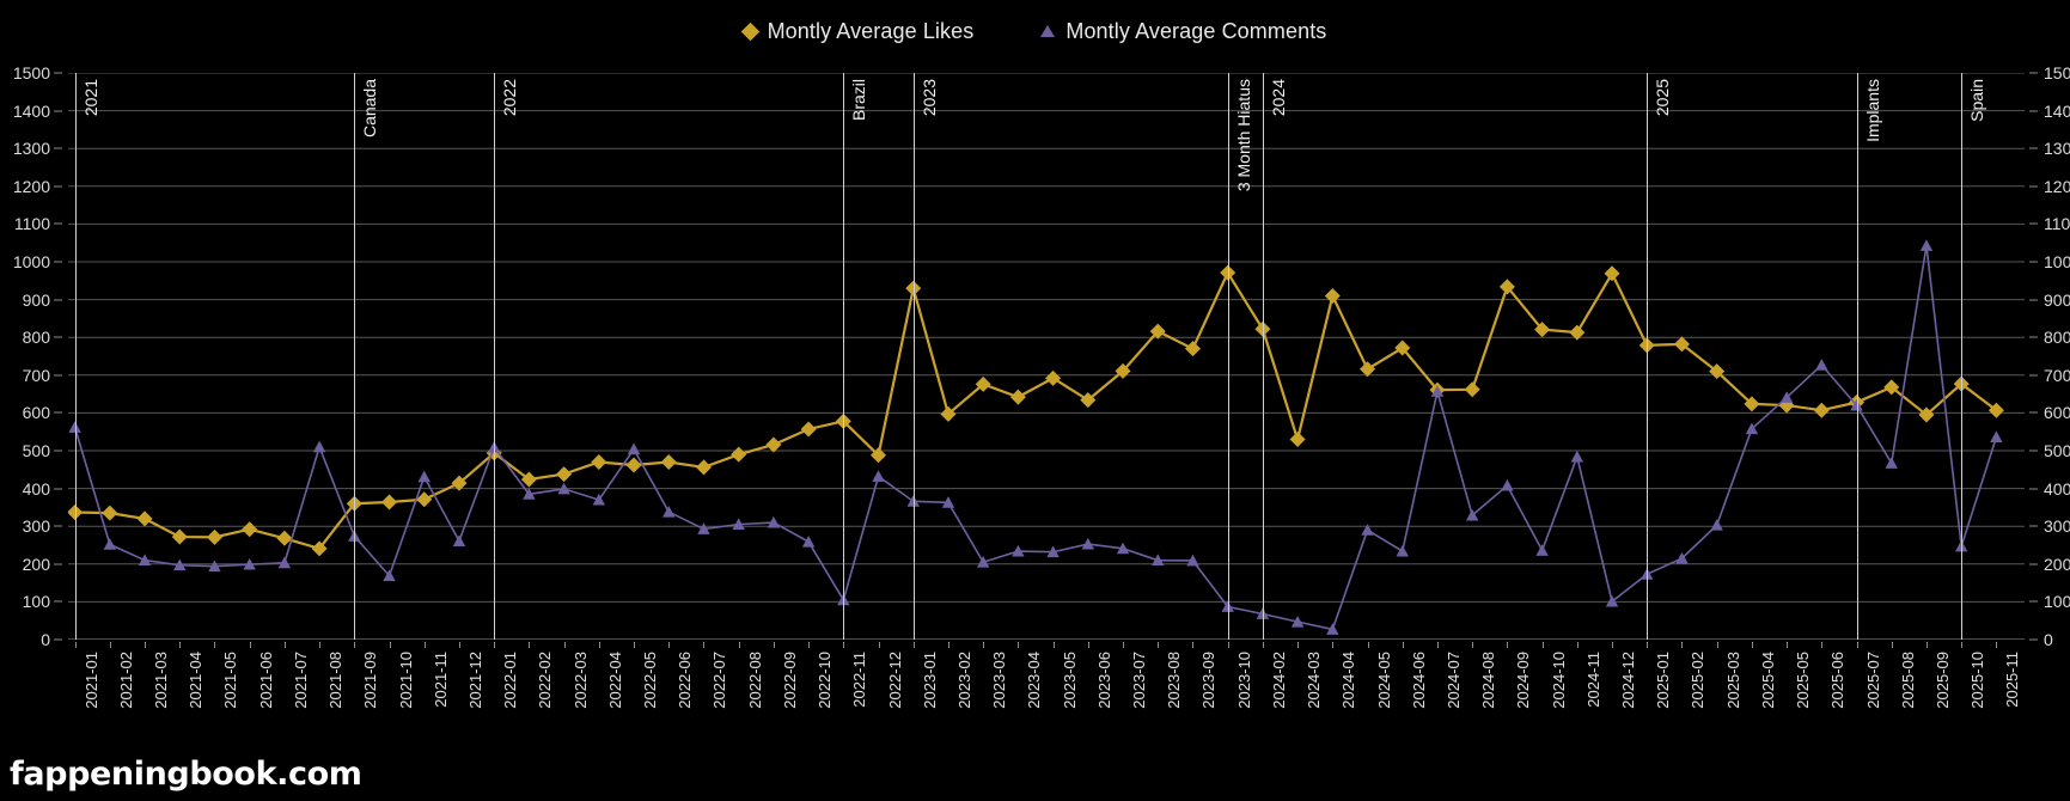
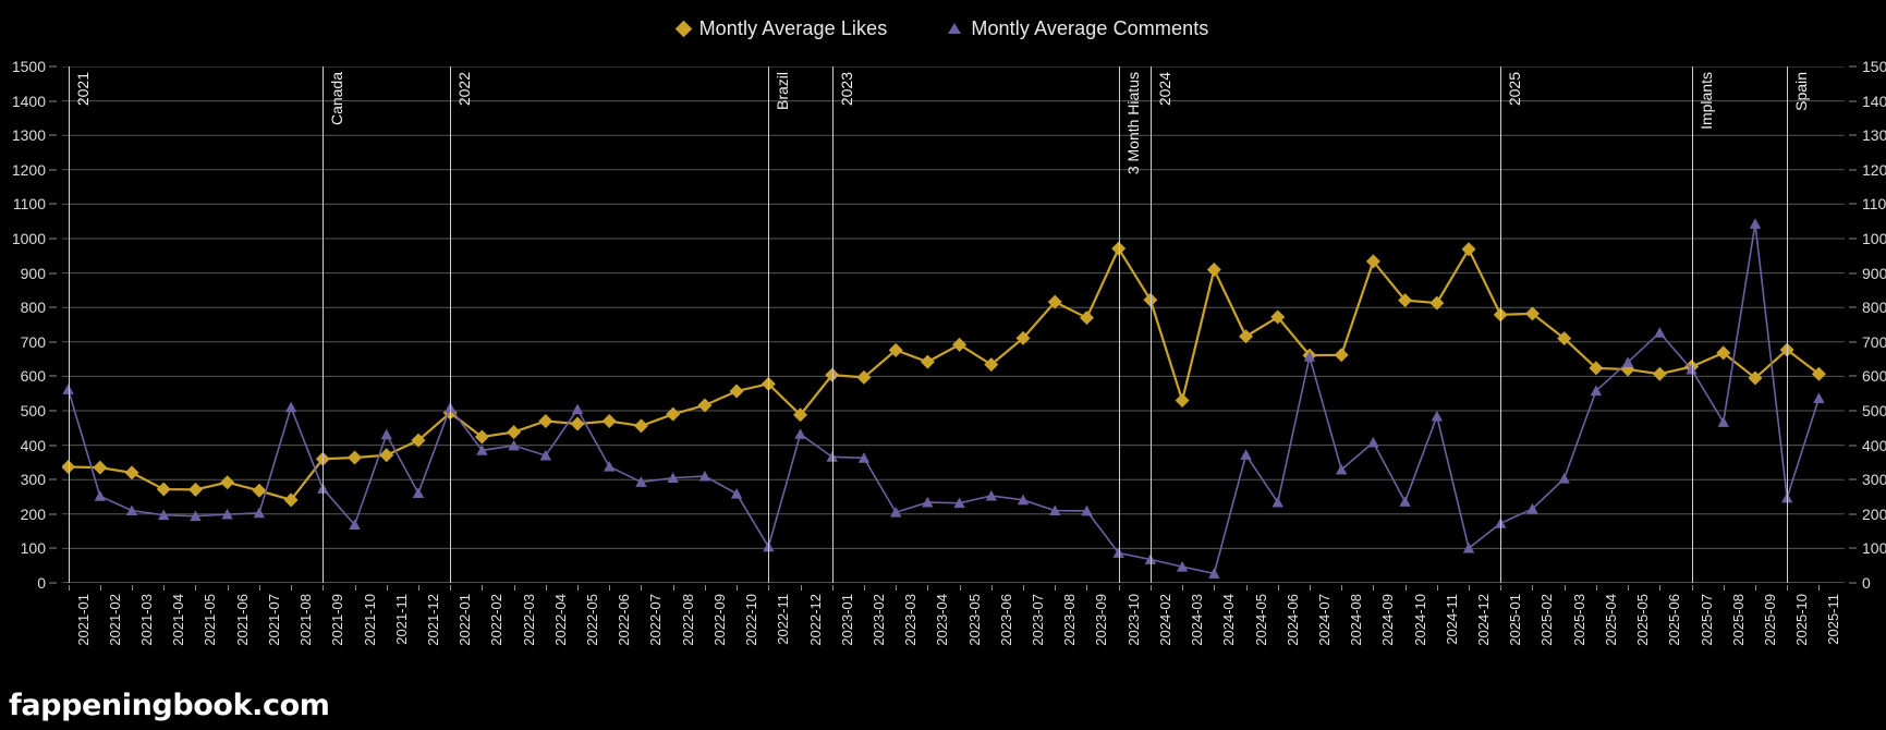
Montly Average Likes/2023-01: 930 -> 600
Montly Average Comments/2024-05: 290 -> 370
